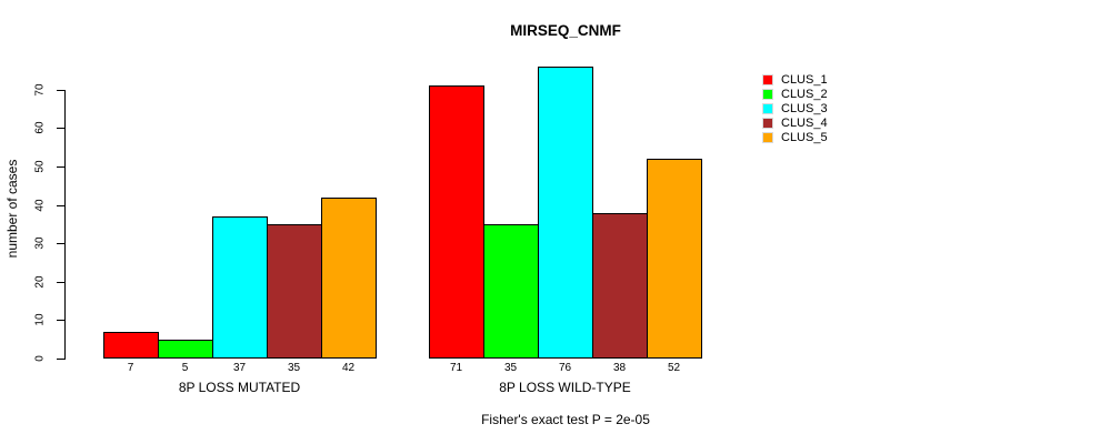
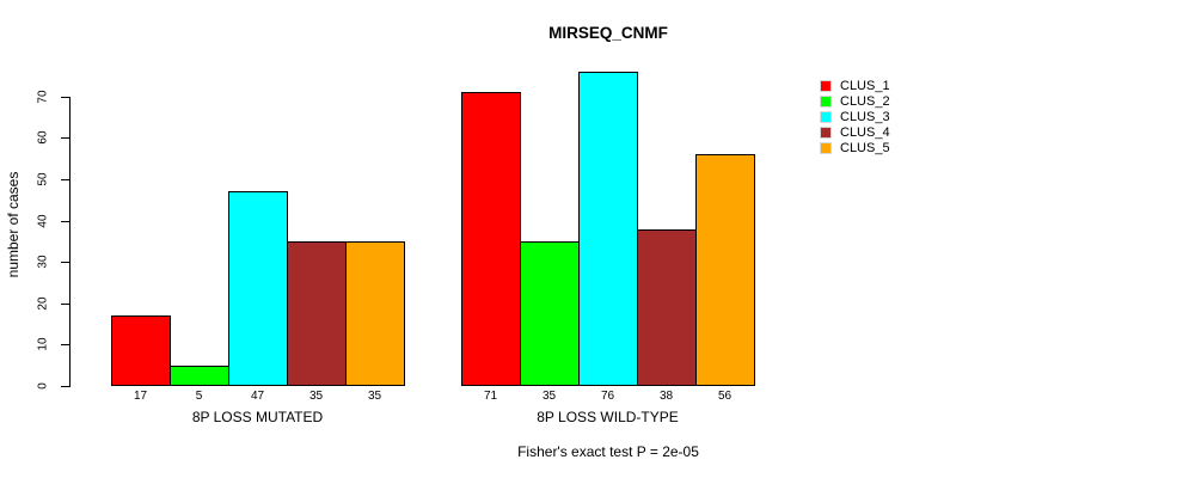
CLUS_1/8P LOSS MUTATED: 7 -> 17
CLUS_3/8P LOSS MUTATED: 37 -> 47
CLUS_5/8P LOSS MUTATED: 42 -> 35
CLUS_5/8P LOSS WILD-TYPE: 52 -> 56
